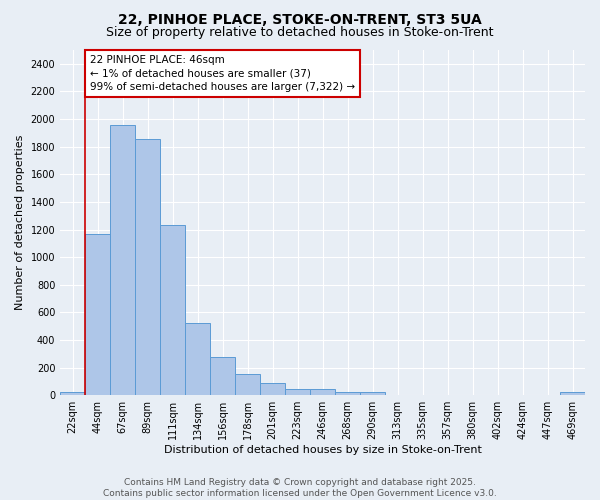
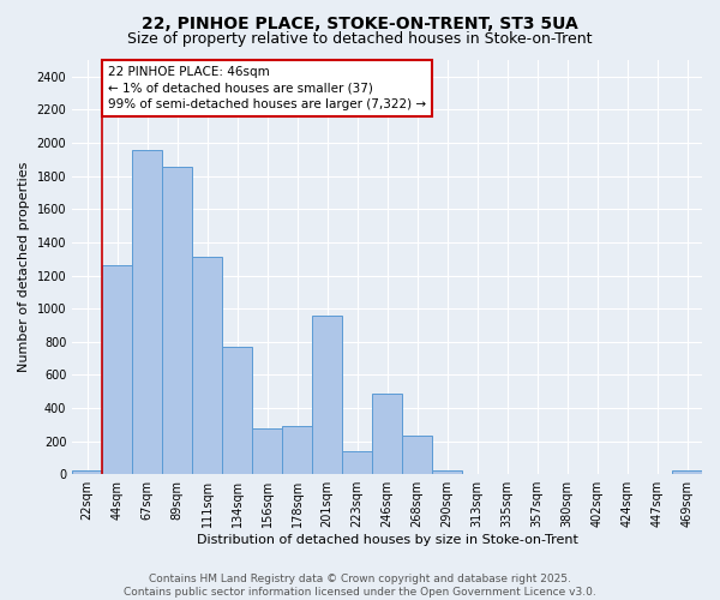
44sqm: 1160 -> 1260
111sqm: 1230 -> 1310
134sqm: 520 -> 770
178sqm: 150 -> 290
201sqm: 90 -> 960
223sqm: 40 -> 140
246sqm: 40 -> 490
268sqm: 20 -> 230
